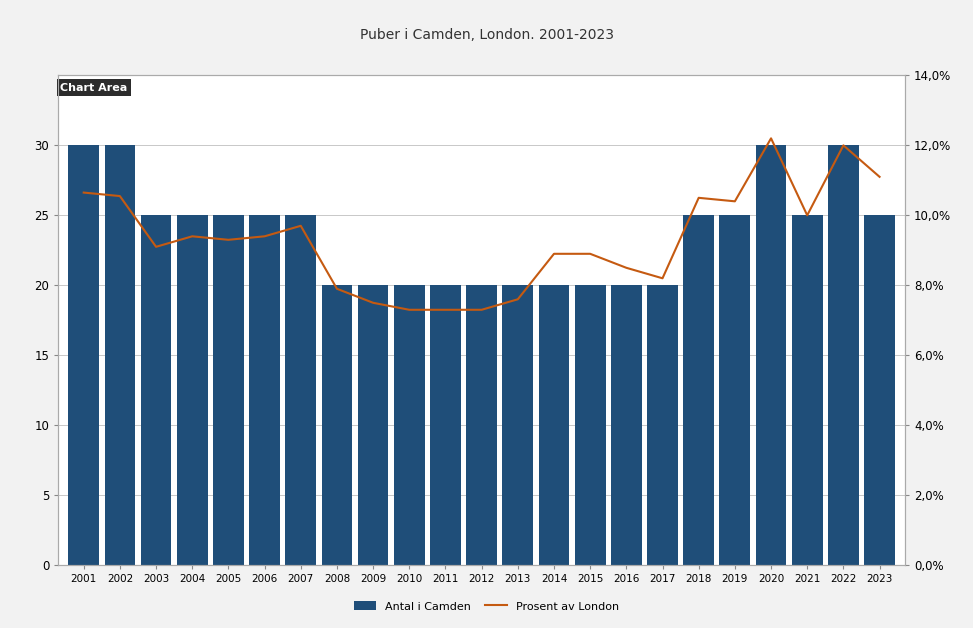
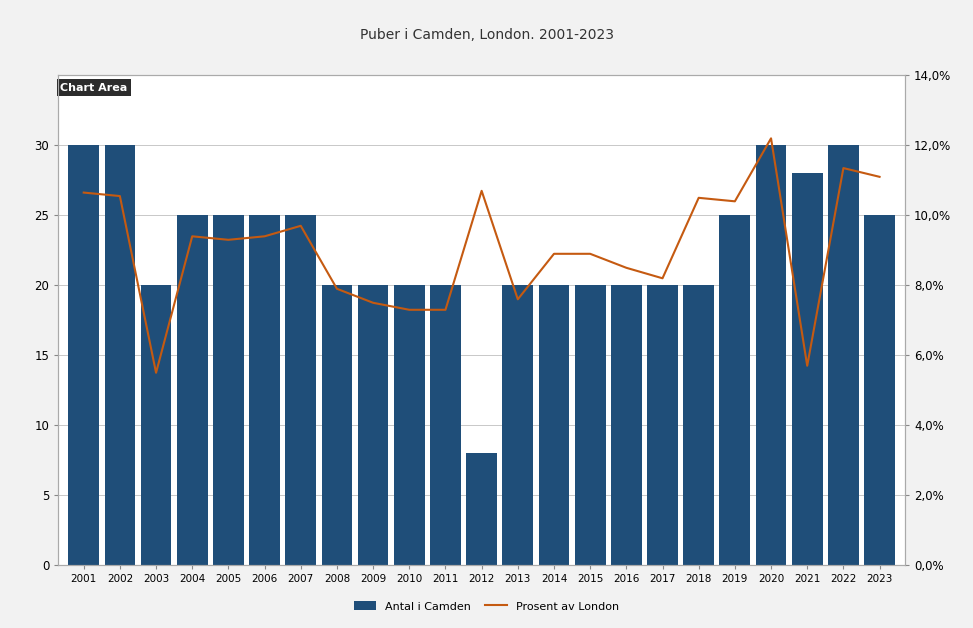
Antal i Camden/2003: 25 -> 20
Prosent av London/2003: 9,10% -> 5,50%
Antal i Camden/2012: 20 -> 8
Prosent av London/2012: 7,30% -> 10,70%
Antal i Camden/2018: 25 -> 20
Antal i Camden/2021: 25 -> 28
Prosent av London/2021: 10,00% -> 5,70%
Prosent av London/2022: 12,00% -> 11,35%
